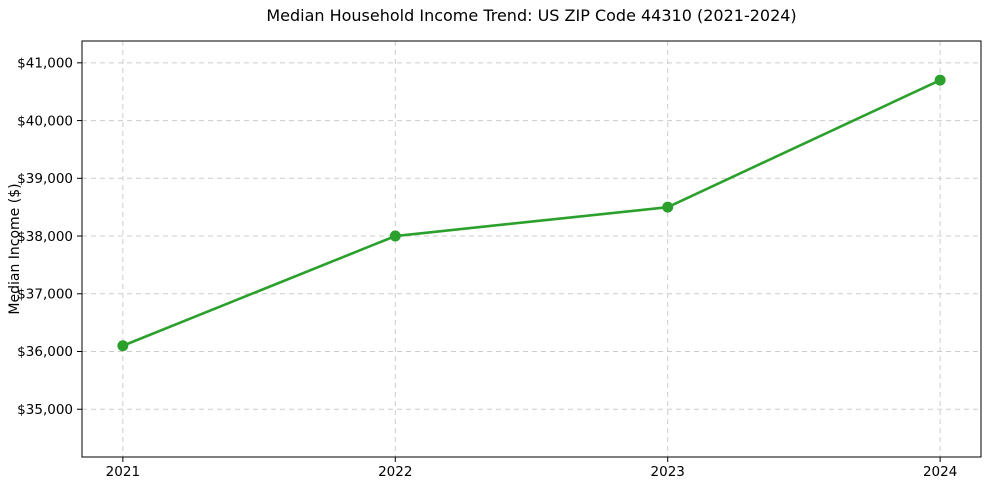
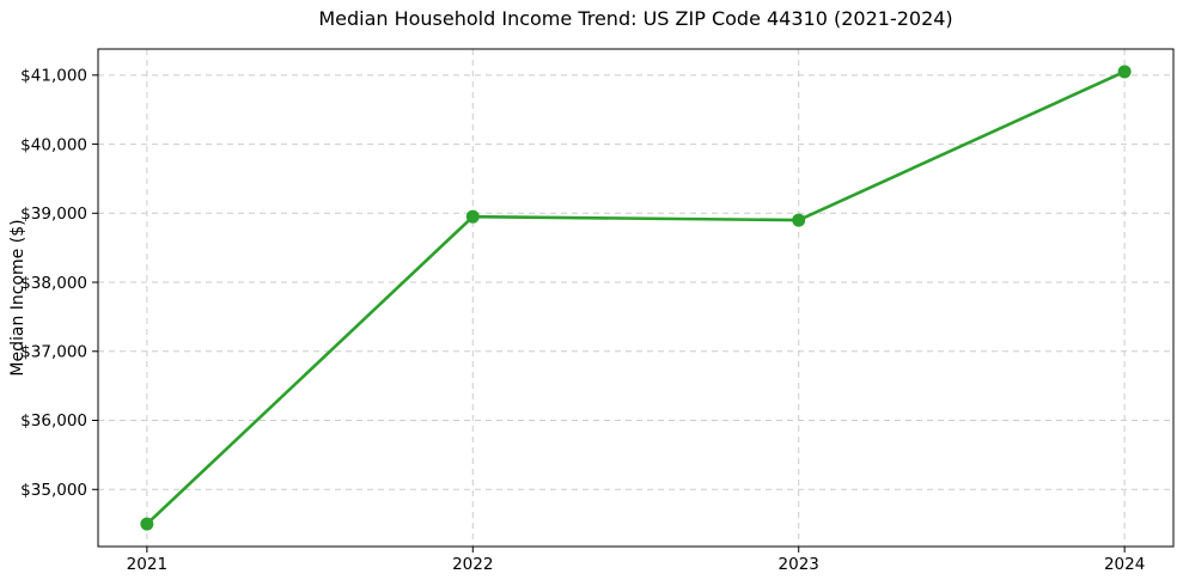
2021: $36100 -> $34500
2022: $38000 -> $39000
2023: $38500 -> $38900
2024: $40700 -> $41000
